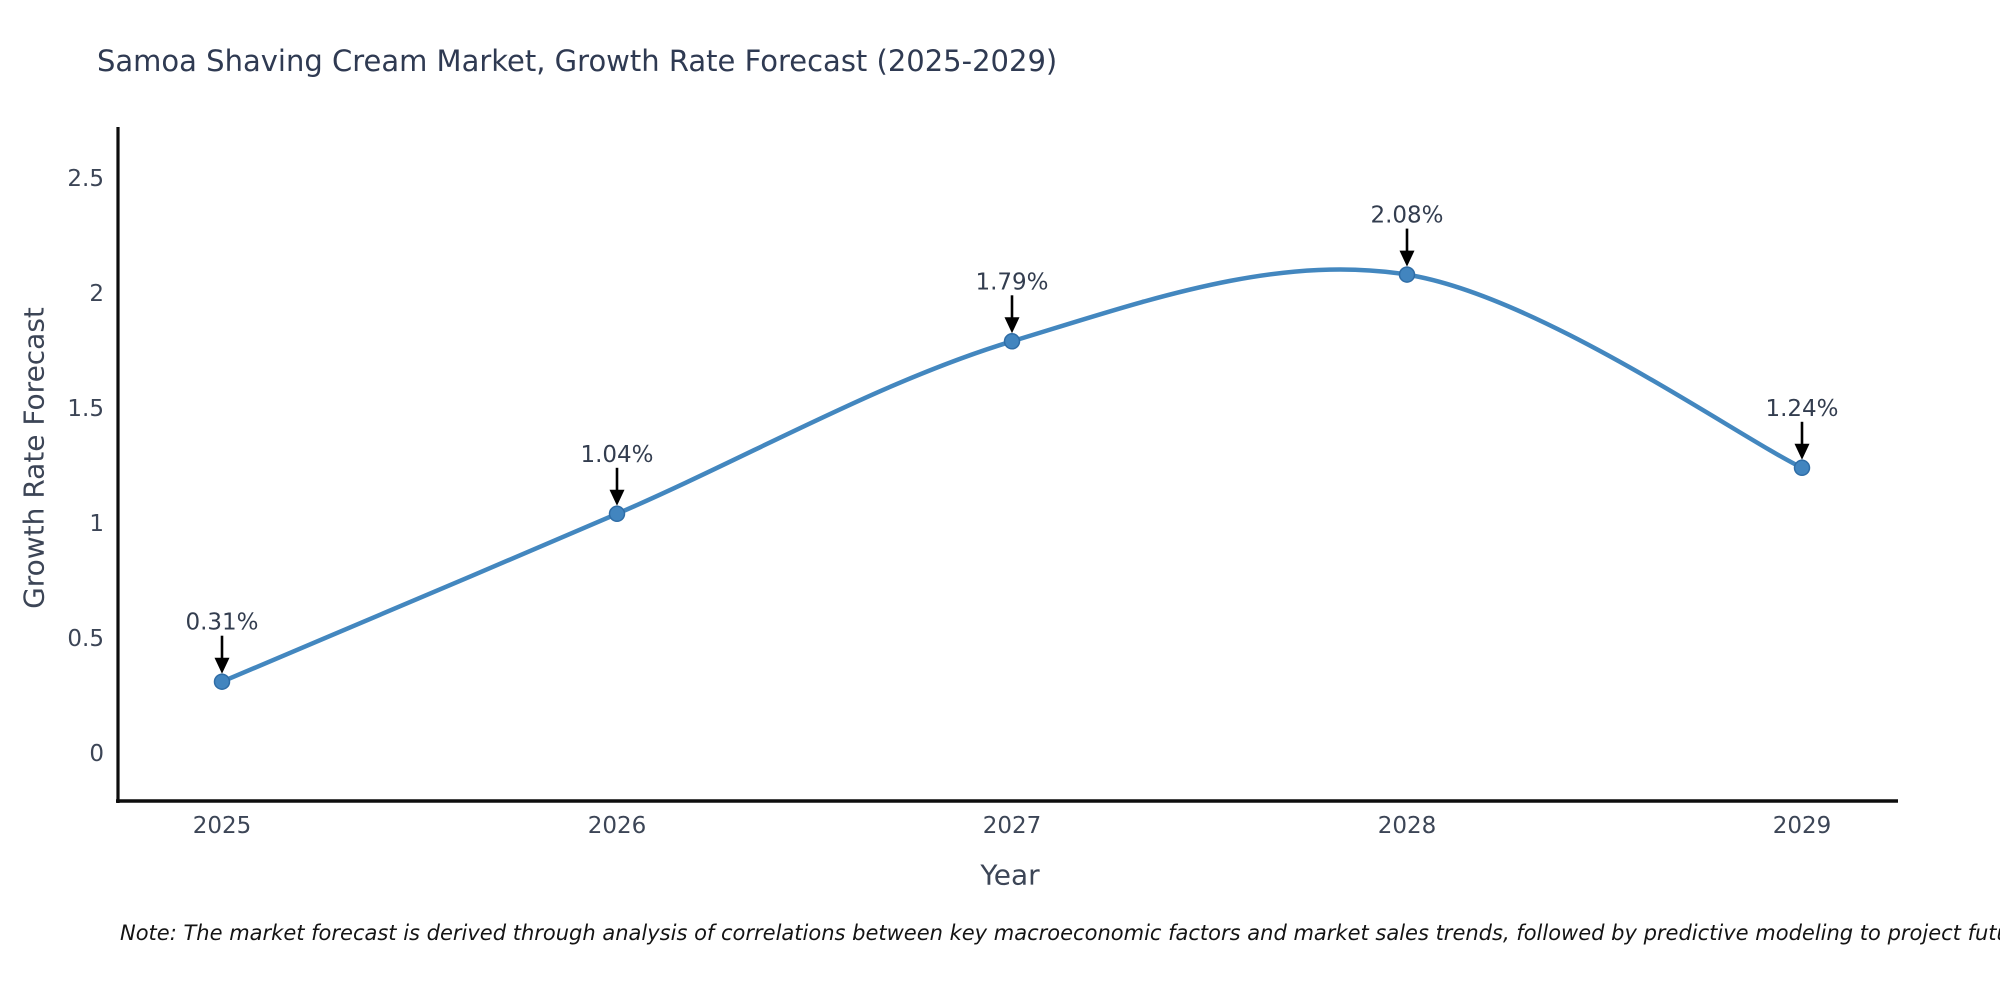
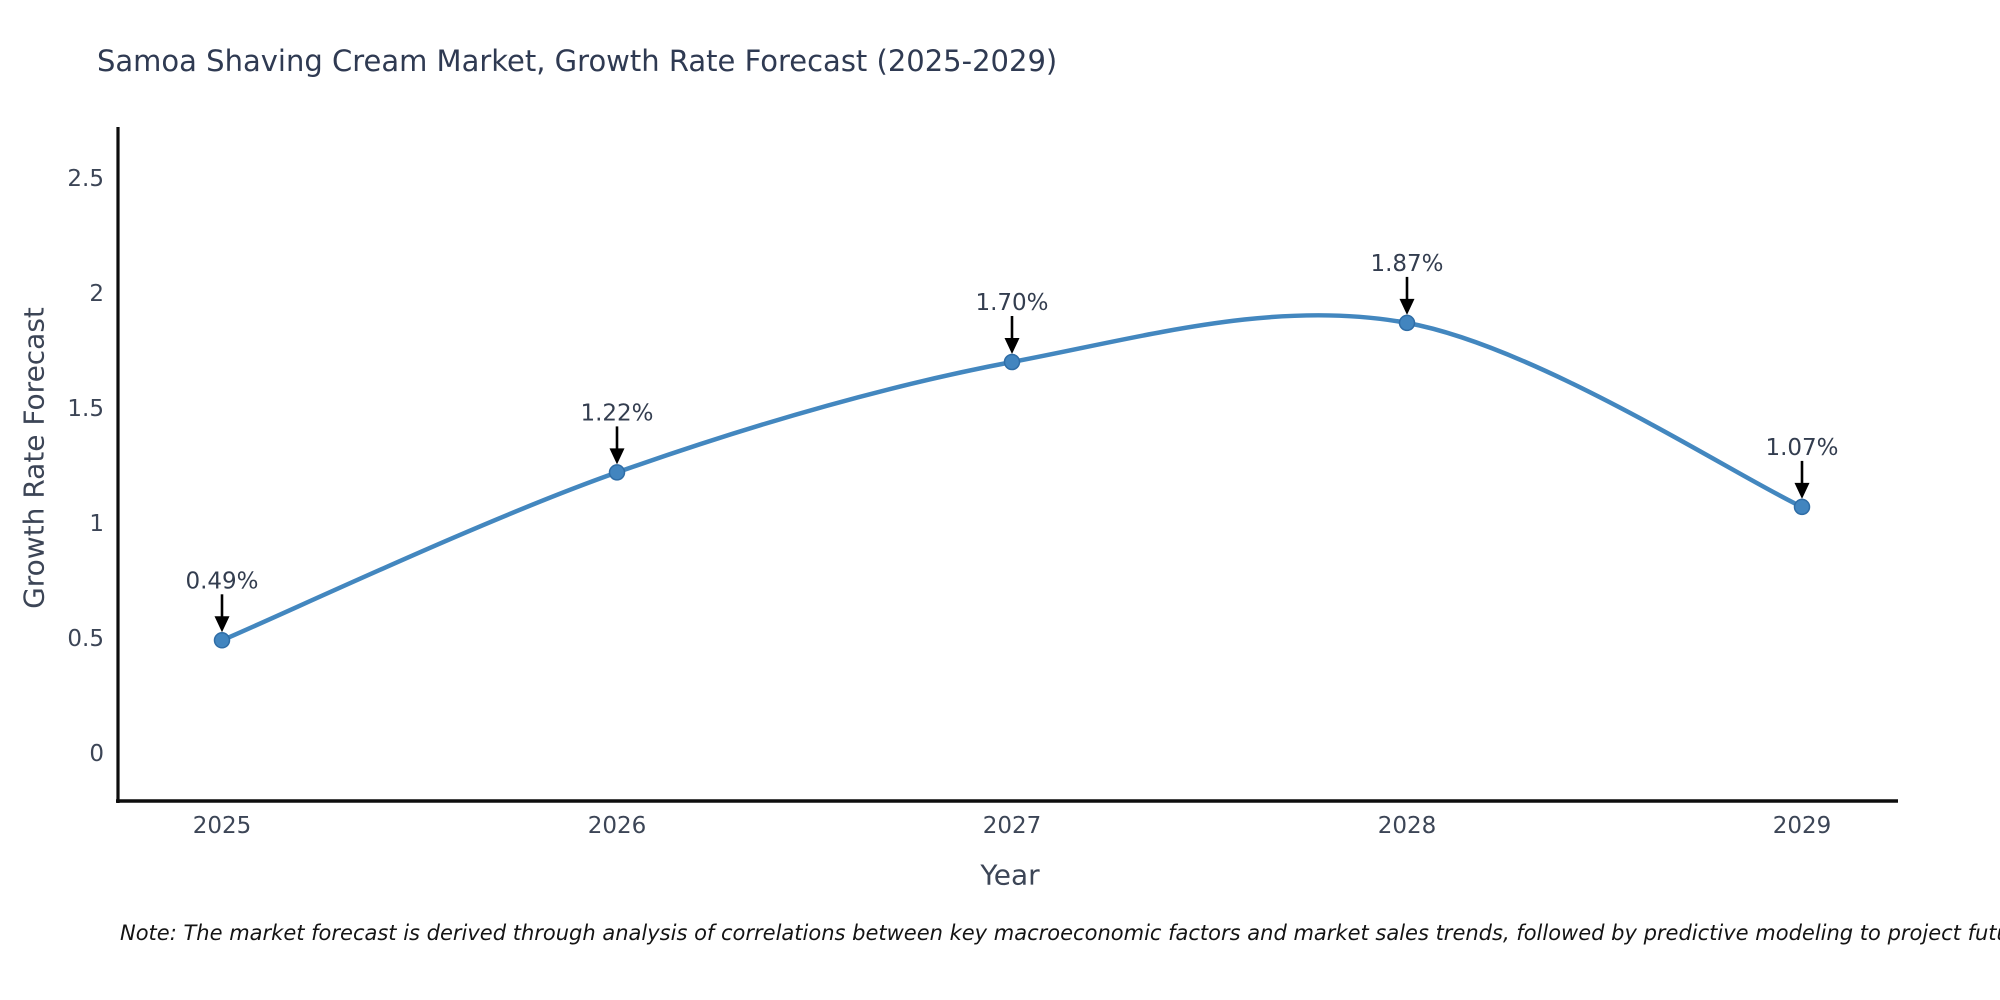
2025: 0.31% -> 0.49%
2026: 1.04% -> 1.22%
2027: 1.79% -> 1.70%
2028: 2.08% -> 1.87%
2029: 1.24% -> 1.07%
